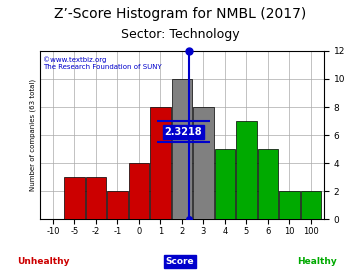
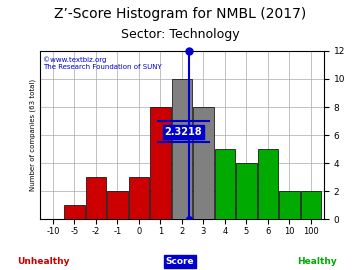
-5: 3 -> 1
0: 4 -> 3
5: 7 -> 4
